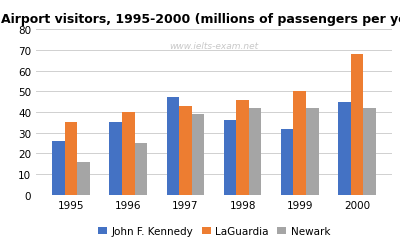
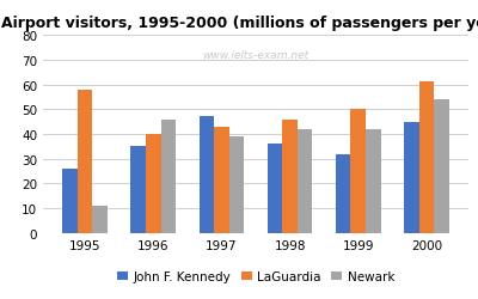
LaGuardia/1995: 35 -> 58
Newark/1995: 16 -> 11
Newark/1996: 25 -> 46
LaGuardia/2000: 68 -> 61
Newark/2000: 42 -> 54
